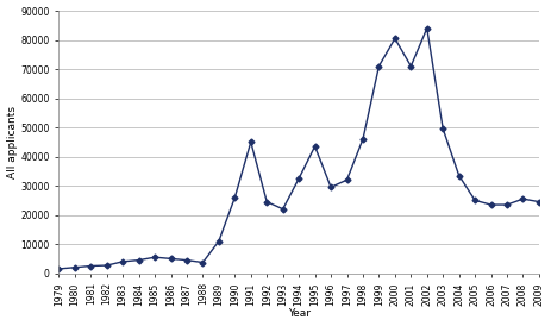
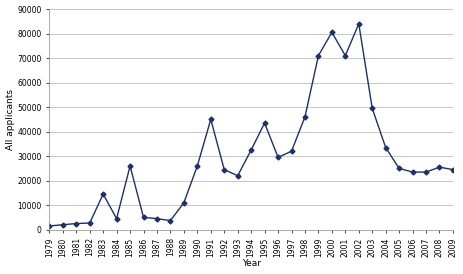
1983: 4000 -> 14500
1985: 5500 -> 26000
